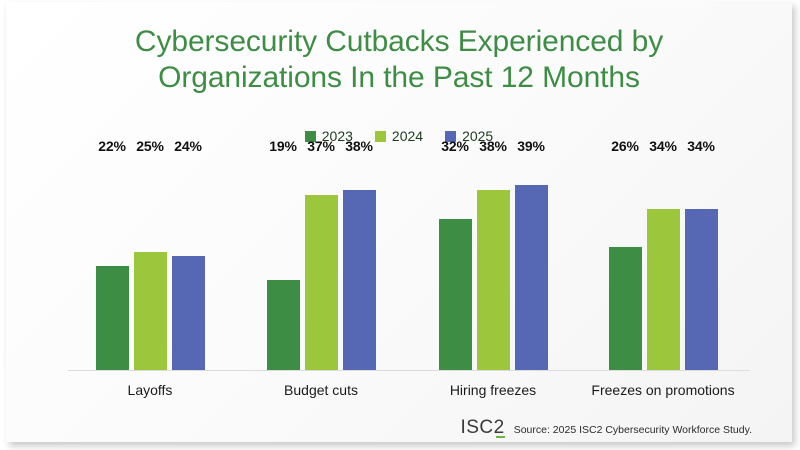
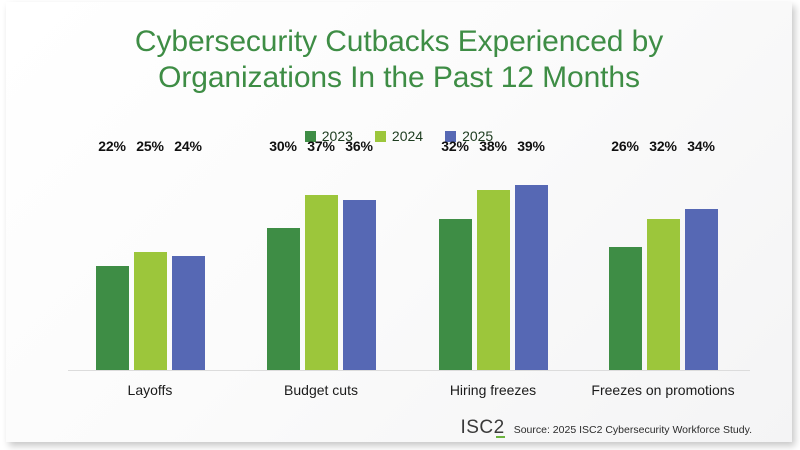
2023/Budget cuts: 19% -> 30%
2025/Budget cuts: 38% -> 36%
2024/Freezes on promotions: 34% -> 32%
